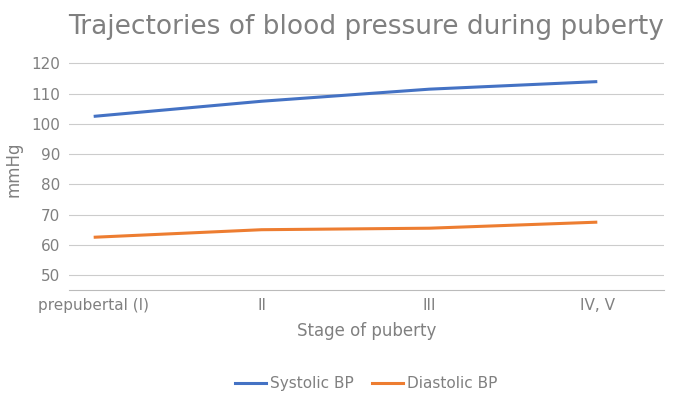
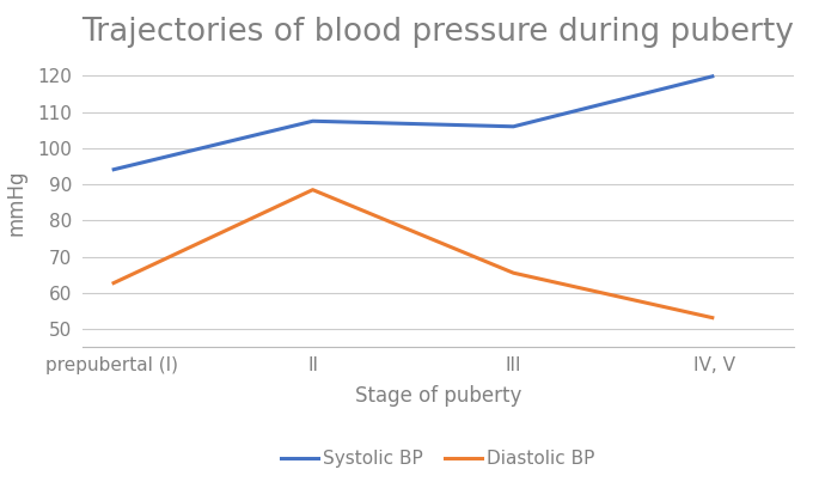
Systolic BP/prepubertal (I): 102.5 -> 94.0
Diastolic BP/II: 65.0 -> 88.5
Systolic BP/III: 111.5 -> 106.0
Systolic BP/IV, V: 114.0 -> 120.0
Diastolic BP/IV, V: 67.5 -> 53.0
